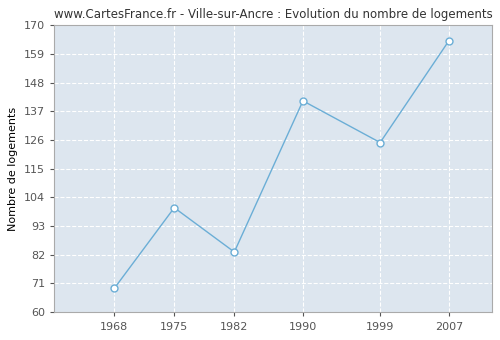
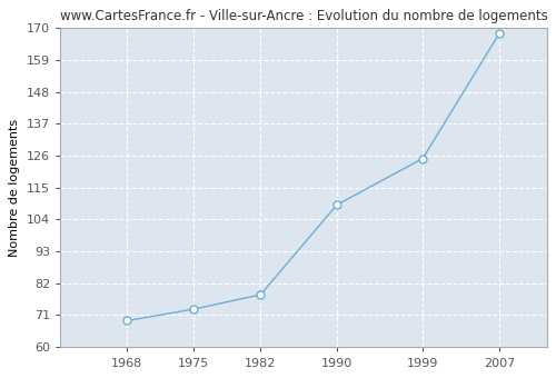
1975: 100 -> 73
1982: 83 -> 78
1990: 141 -> 109
2007: 164 -> 168
